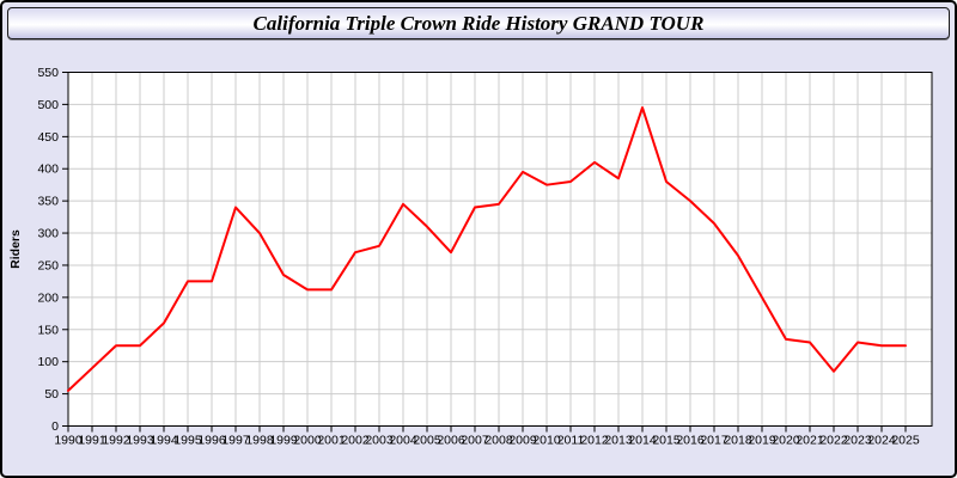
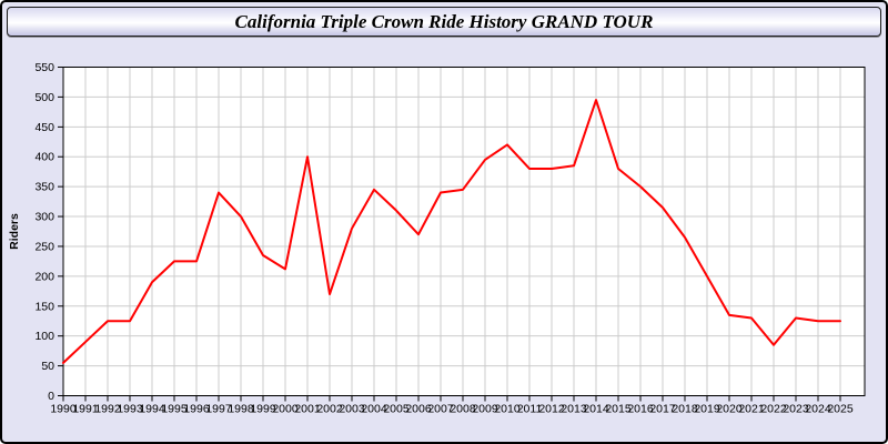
1994: 160 -> 190
2001: 210 -> 400
2002: 270 -> 170
2010: 380 -> 420
2012: 410 -> 380
